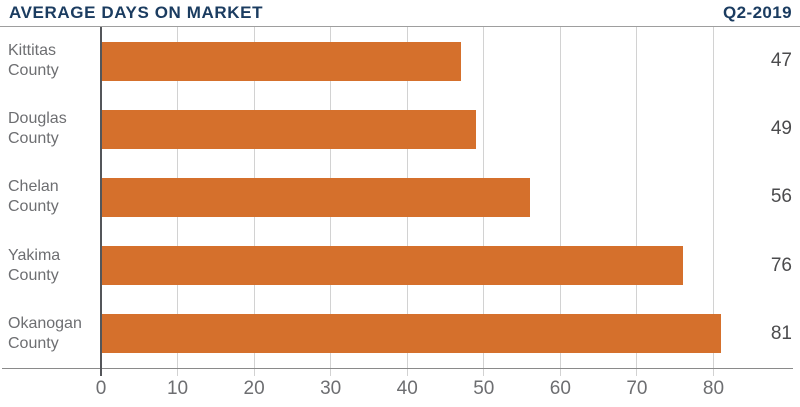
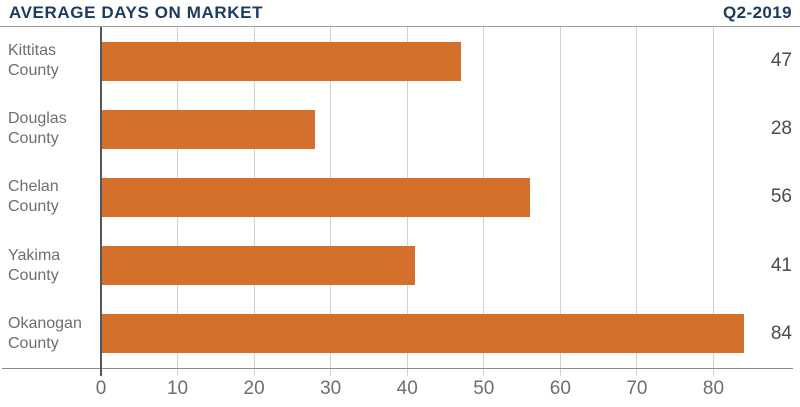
Douglas County: 49 -> 28
Yakima County: 76 -> 41
Okanogan County: 81 -> 84
